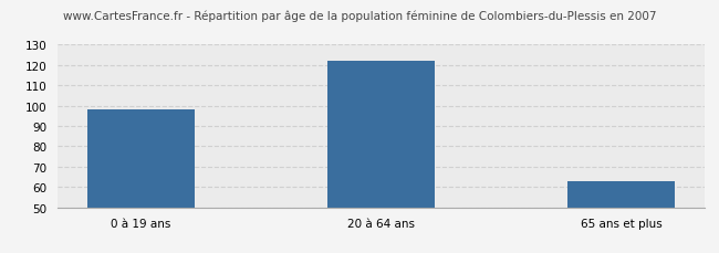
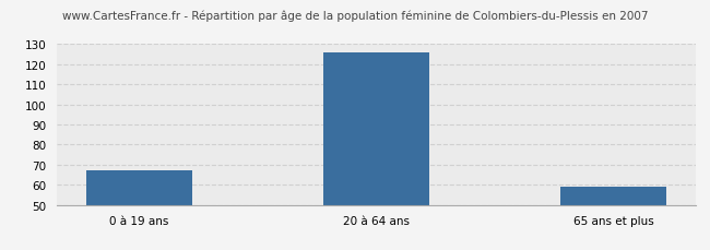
0 à 19 ans: 98 -> 67
20 à 64 ans: 122 -> 126
65 ans et plus: 63 -> 59
